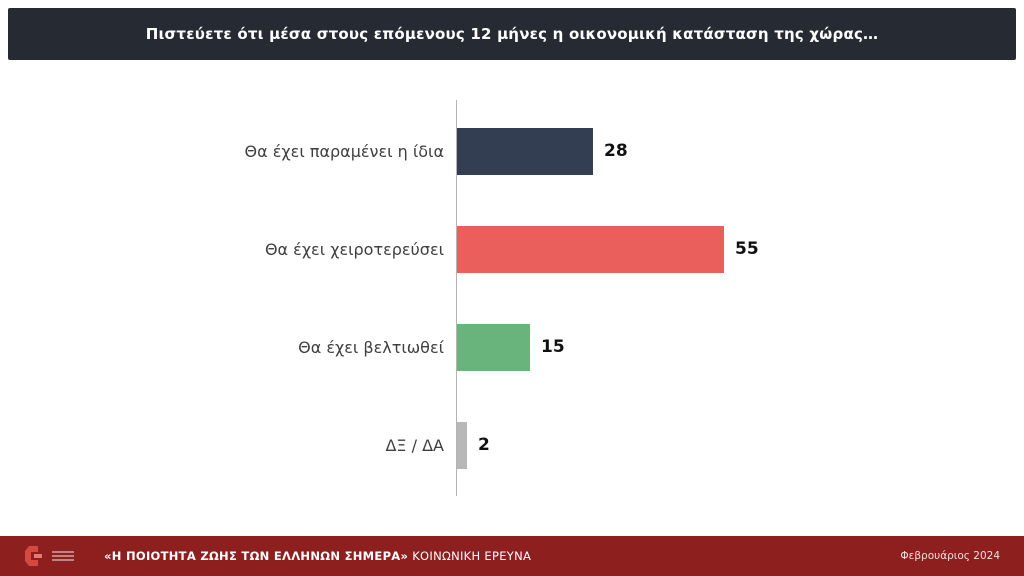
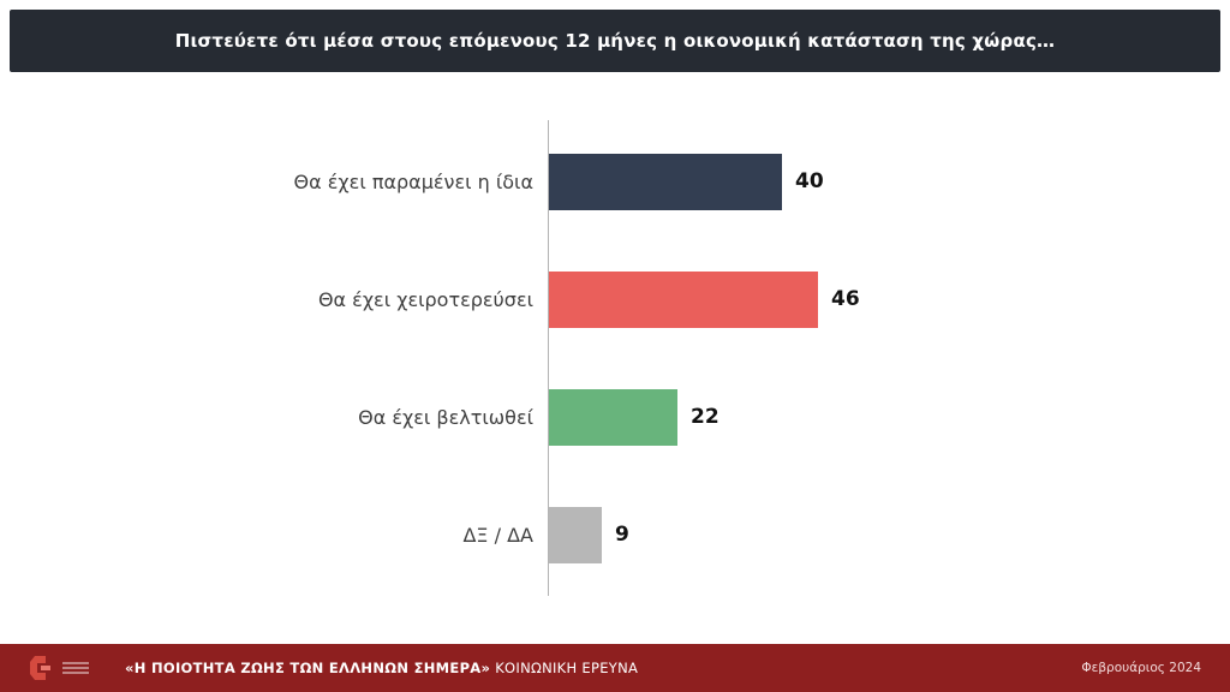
Θα έχει παραμένει η ίδια: 28 -> 40
Θα έχει χειροτερεύσει: 55 -> 46
Θα έχει βελτιωθεί: 15 -> 22
ΔΞ / ΔΑ: 2 -> 9
